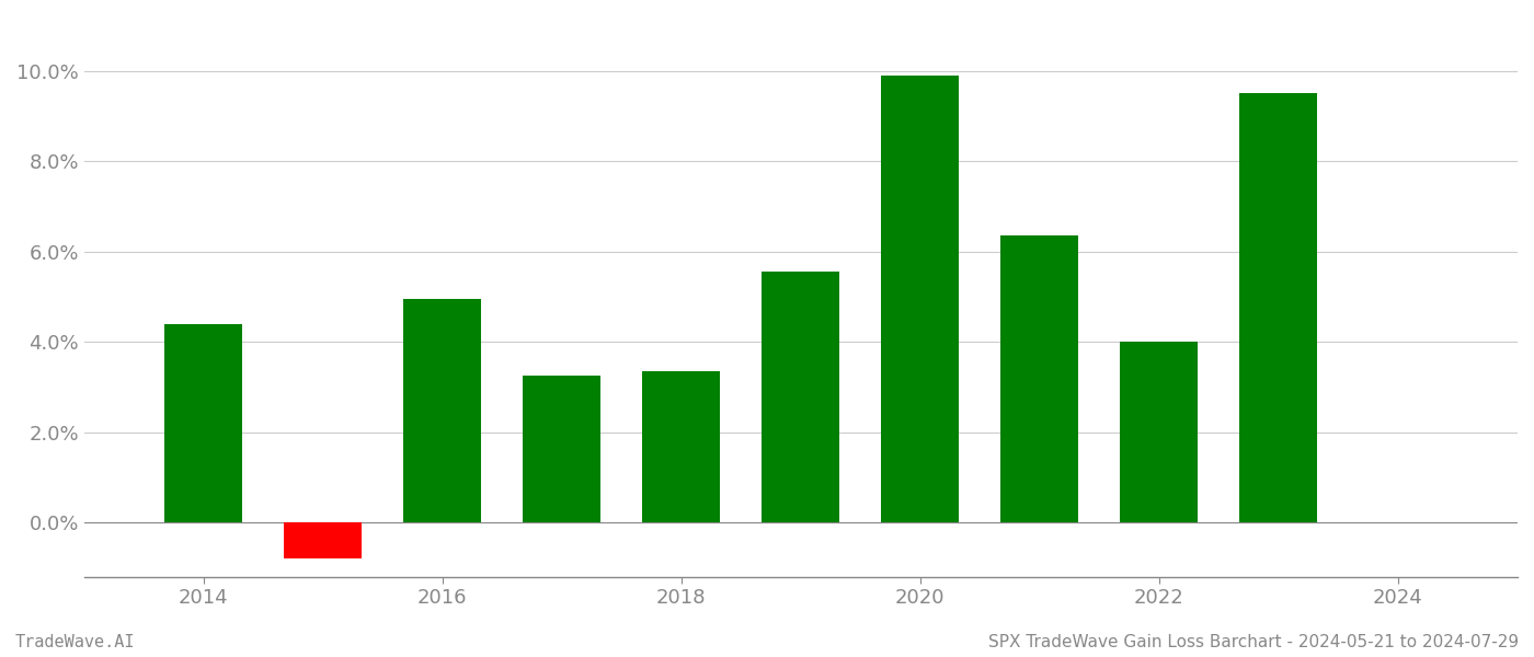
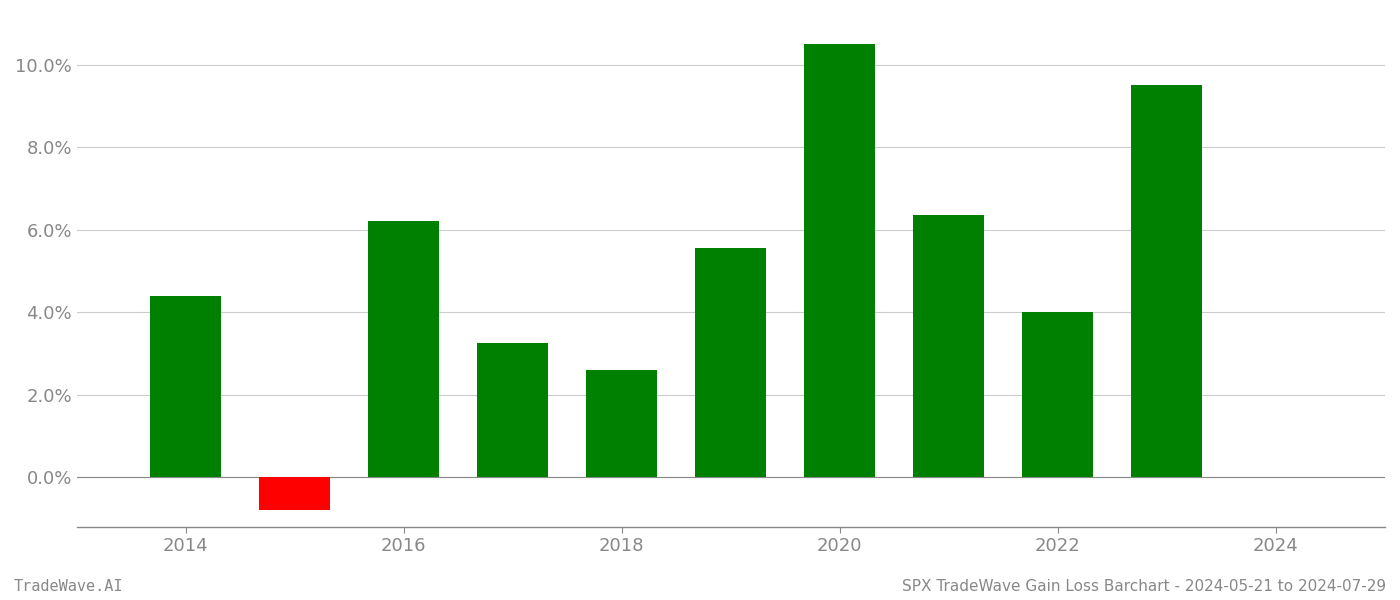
2016: 4.95% -> 6.20%
2018: 3.35% -> 2.60%
2020: 9.90% -> 10.50%
